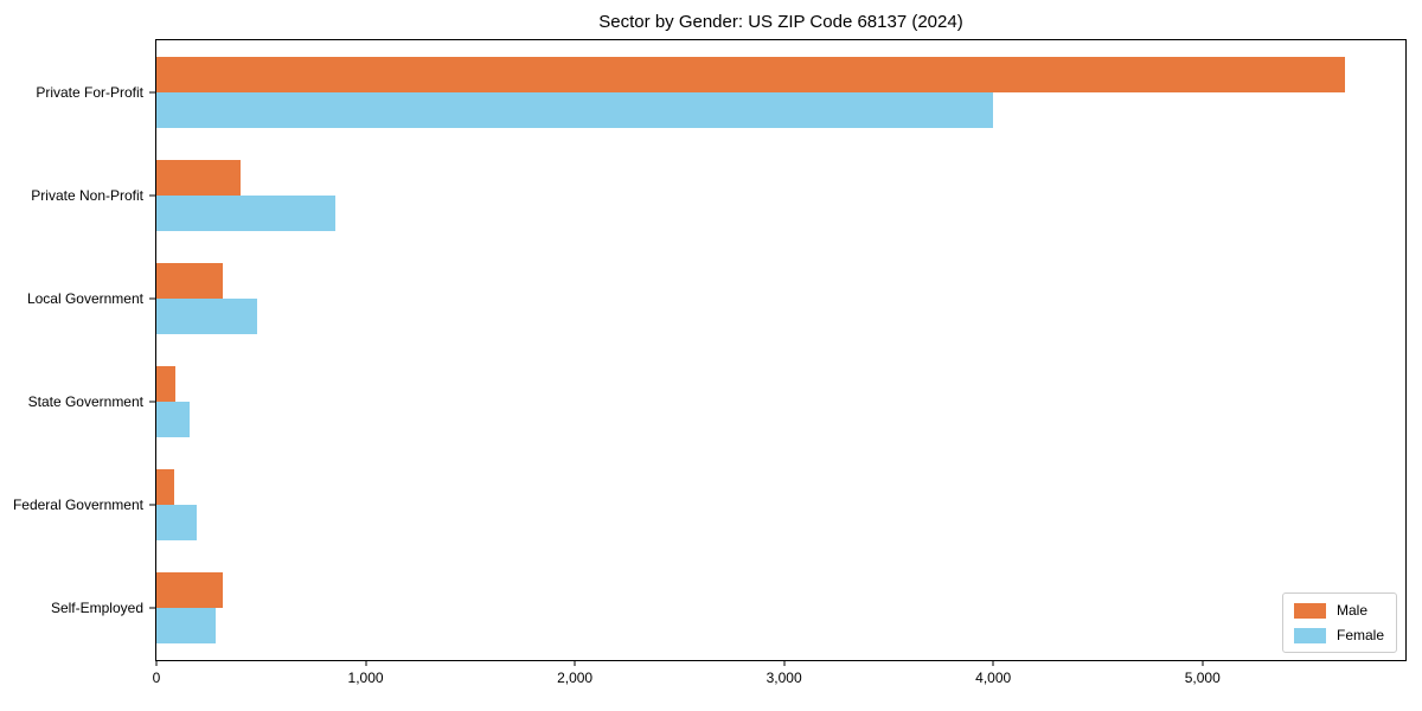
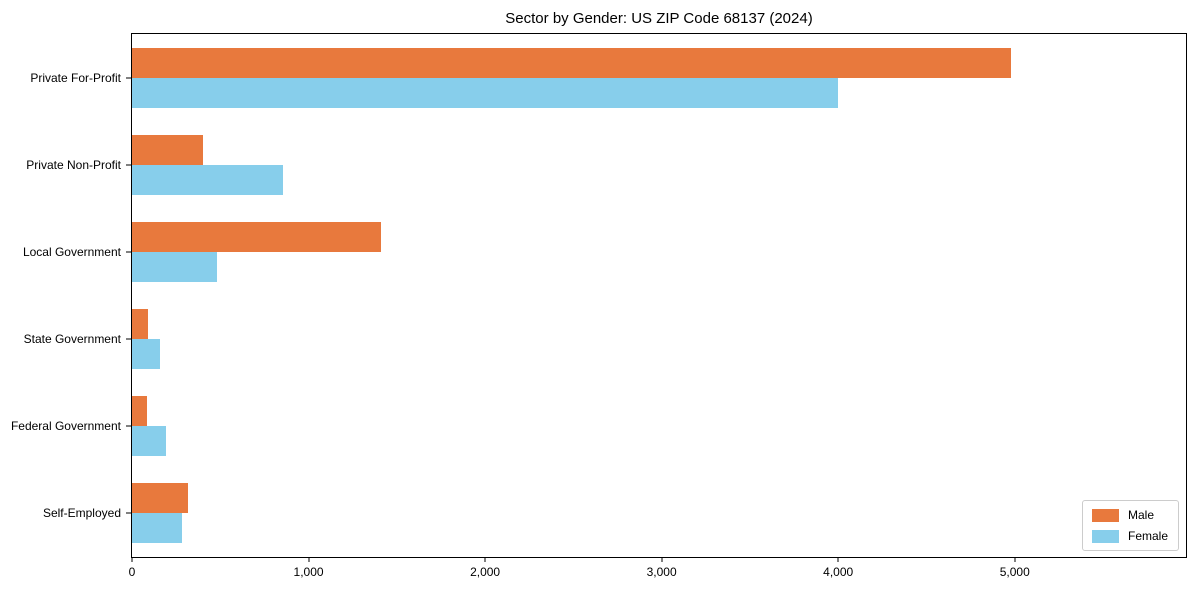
Male/Private For-Profit: 5680 -> 4980
Male/Local Government: 320 -> 1410
